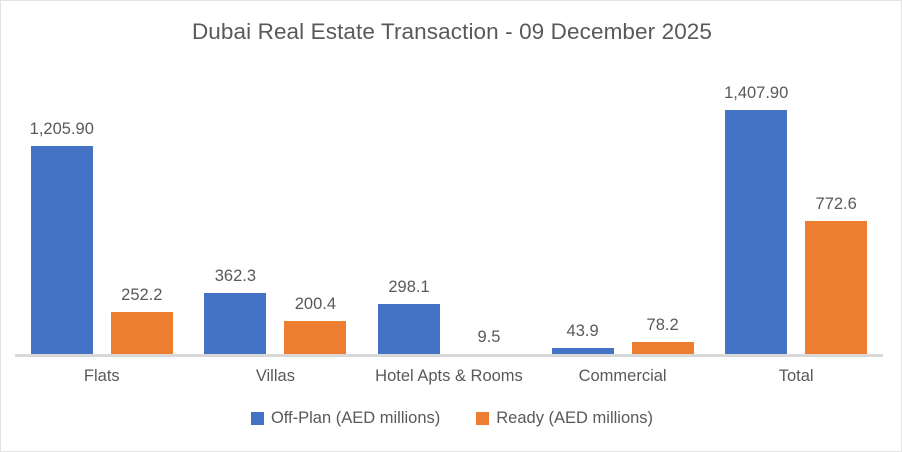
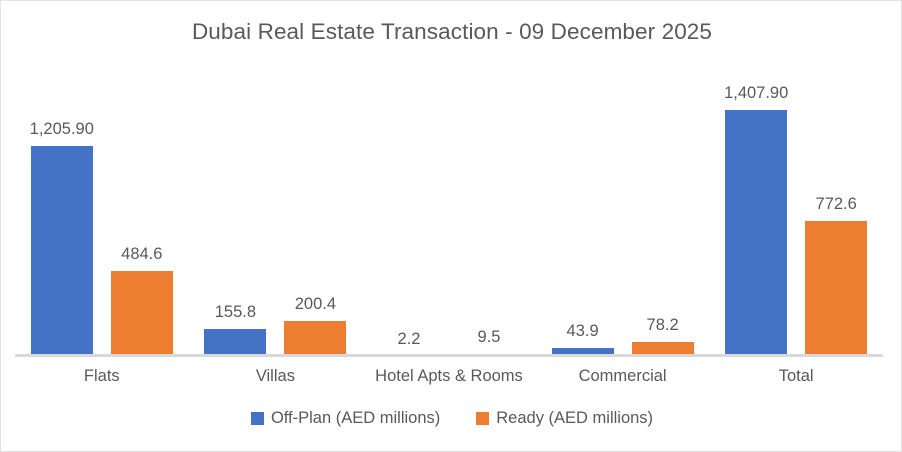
Ready (AED millions)/Flats: 252.2 -> 484.6
Off-Plan (AED millions)/Villas: 362.3 -> 155.8
Off-Plan (AED millions)/Hotel Apts & Rooms: 298.1 -> 2.2
